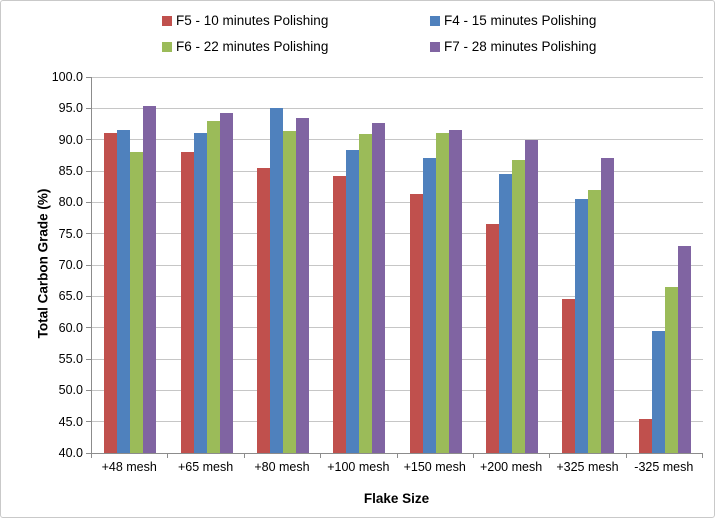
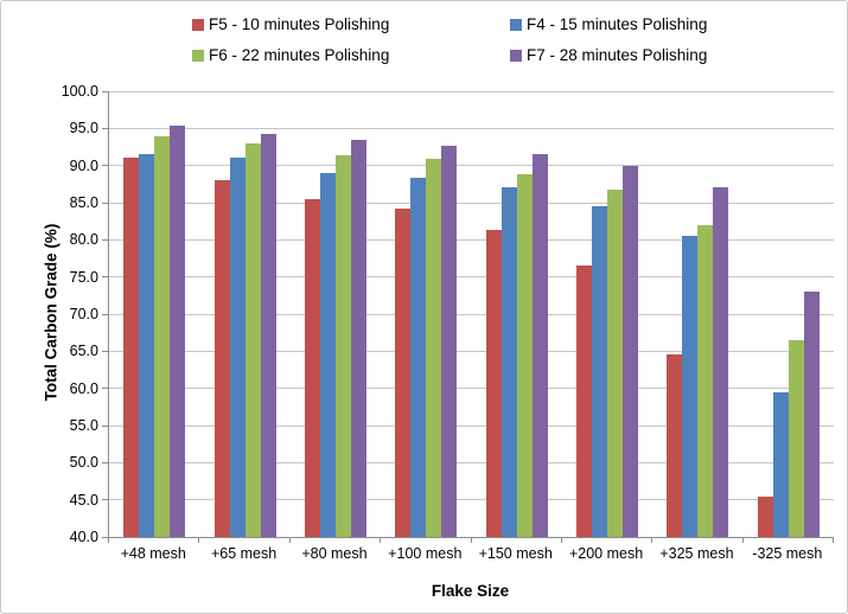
F6 - 22 minutes Polishing/+48 mesh: 88 -> 94
F4 - 15 minutes Polishing/+80 mesh: 95 -> 89
F6 - 22 minutes Polishing/+150 mesh: 91 -> 89
